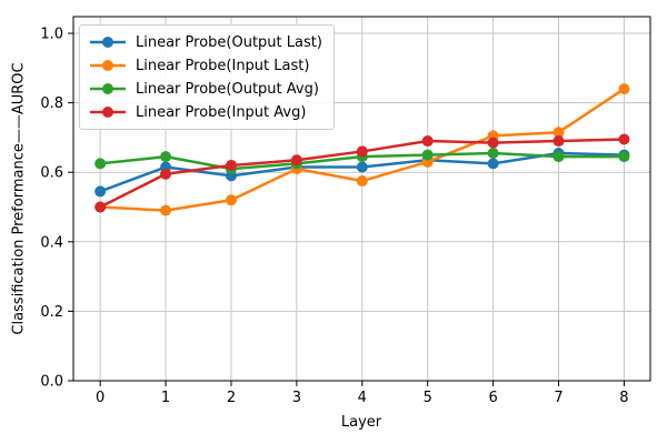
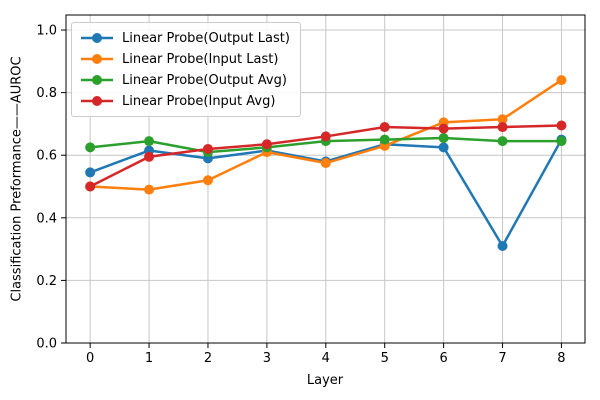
Linear Probe(Output Last)/4: 0.61 -> 0.58
Linear Probe(Output Last)/7: 0.66 -> 0.31
